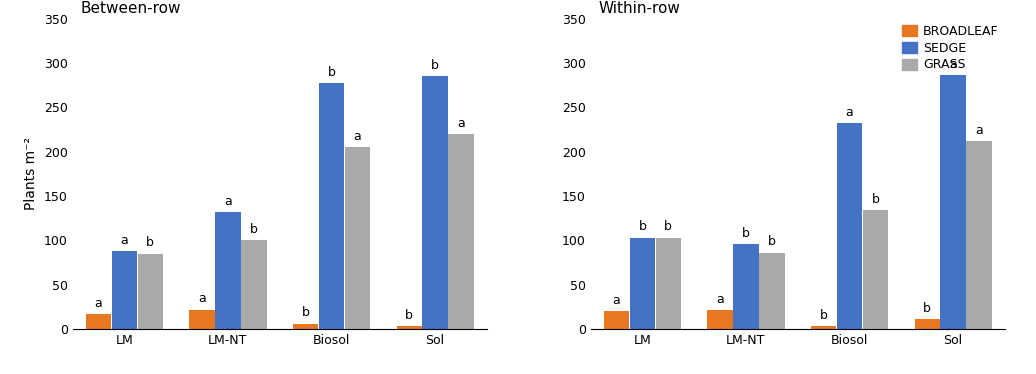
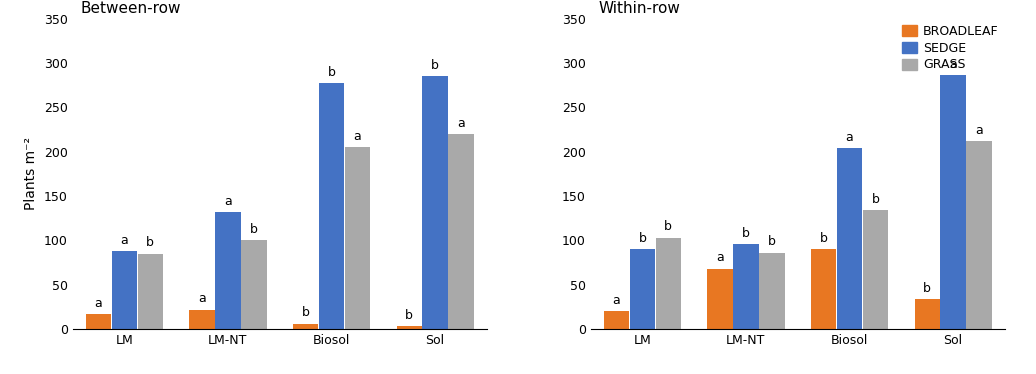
Within-row/SEDGE/LM: 103 -> 90
Within-row/BROADLEAF/LM-NT: 21 -> 68
Within-row/BROADLEAF/Biosol: 3 -> 90
Within-row/SEDGE/Biosol: 232 -> 204
Within-row/BROADLEAF/Sol: 11 -> 34
